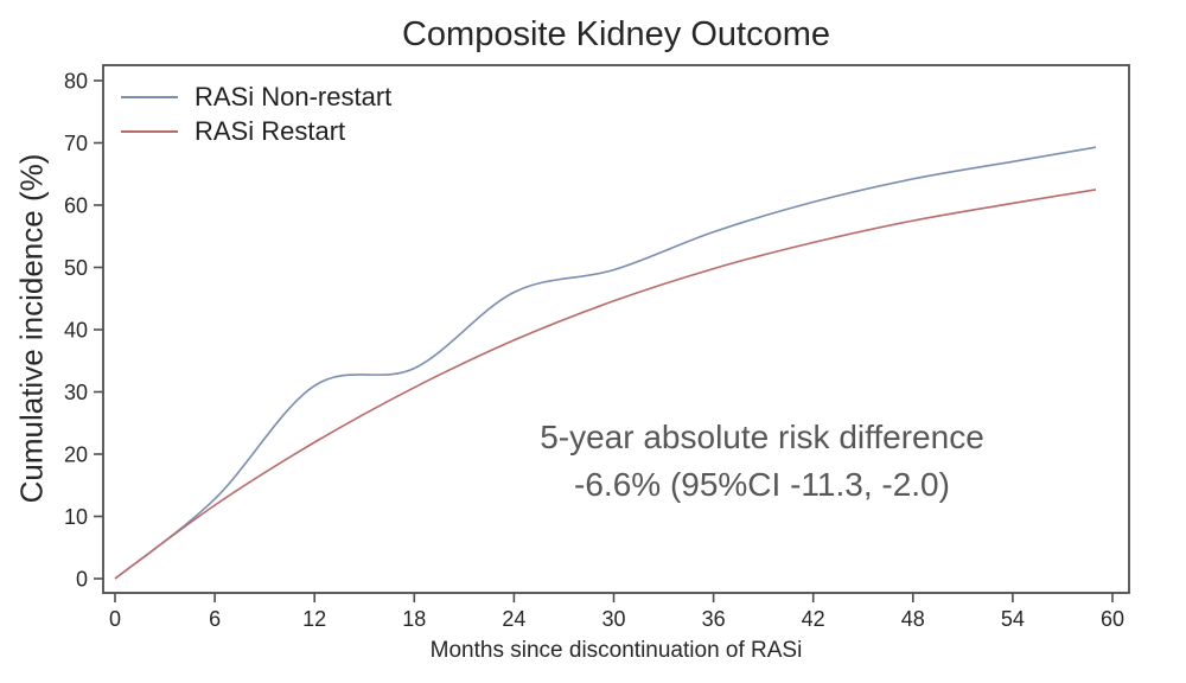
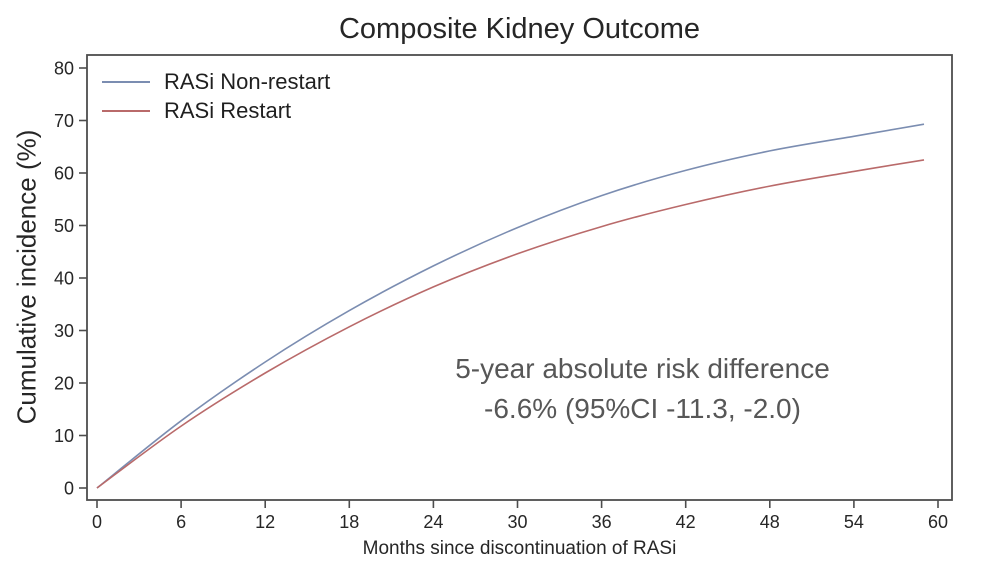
RASi Non-restart/12: 31 -> 24
RASi Non-restart/24: 46 -> 42
